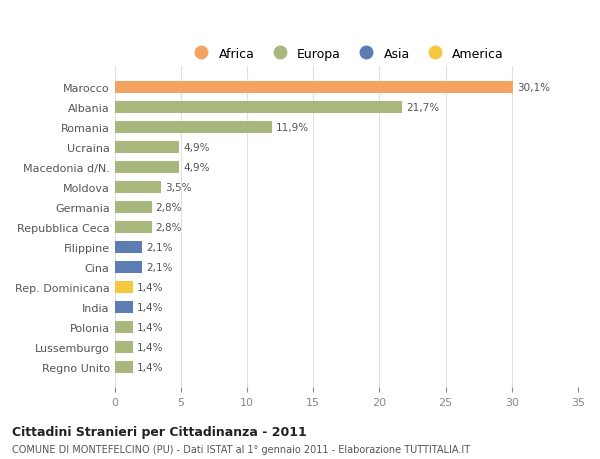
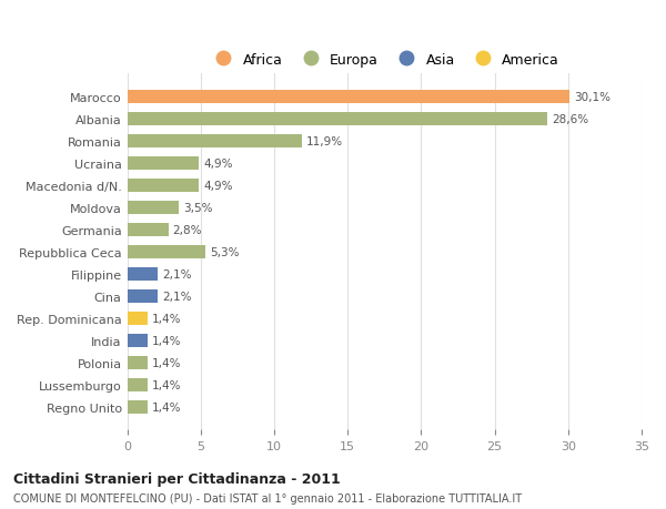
Albania: 21,7% -> 28,6%
Repubblica Ceca: 2,8% -> 5,3%
